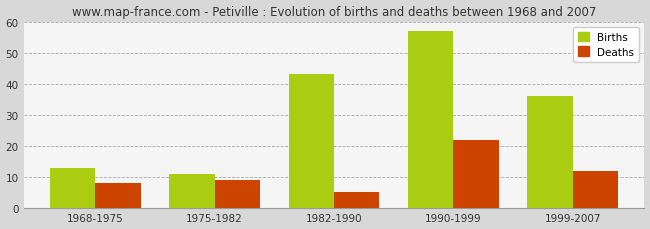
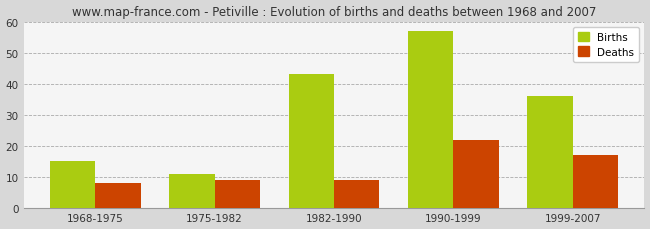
Births/1968-1975: 13 -> 15
Deaths/1982-1990: 5 -> 9
Deaths/1999-2007: 12 -> 17
